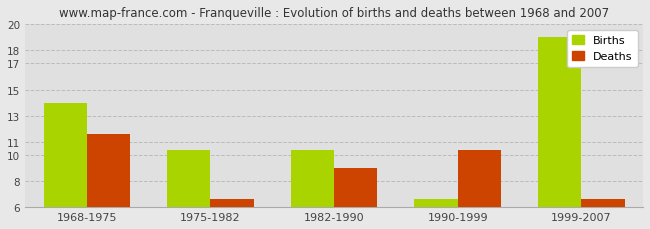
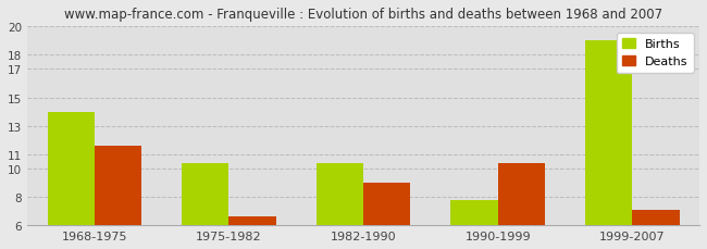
Births/1990-1999: 6.6 -> 7.8
Deaths/1999-2007: 6.6 -> 7.1
